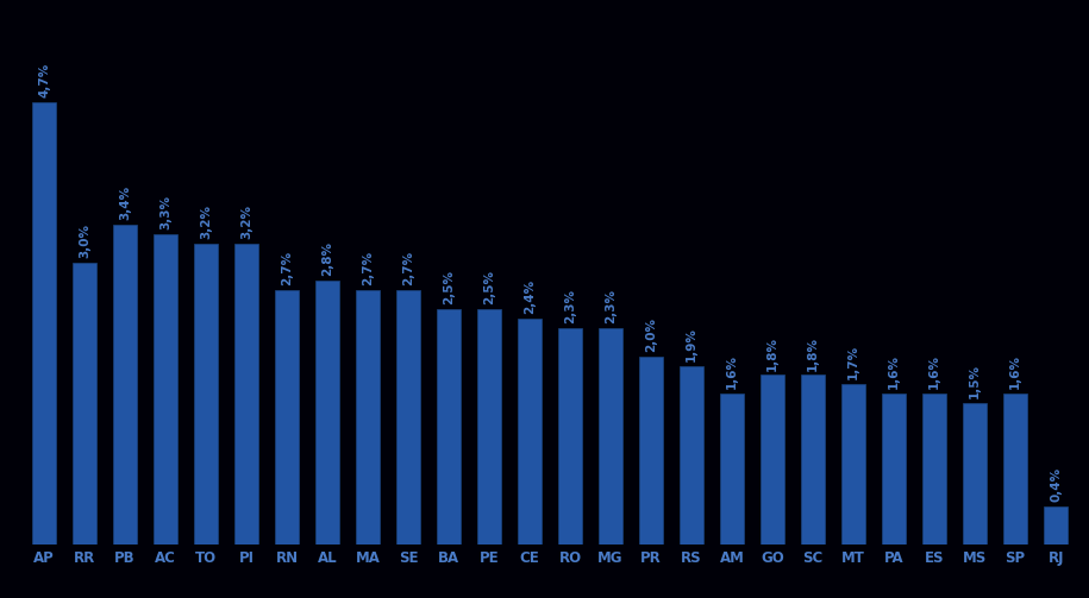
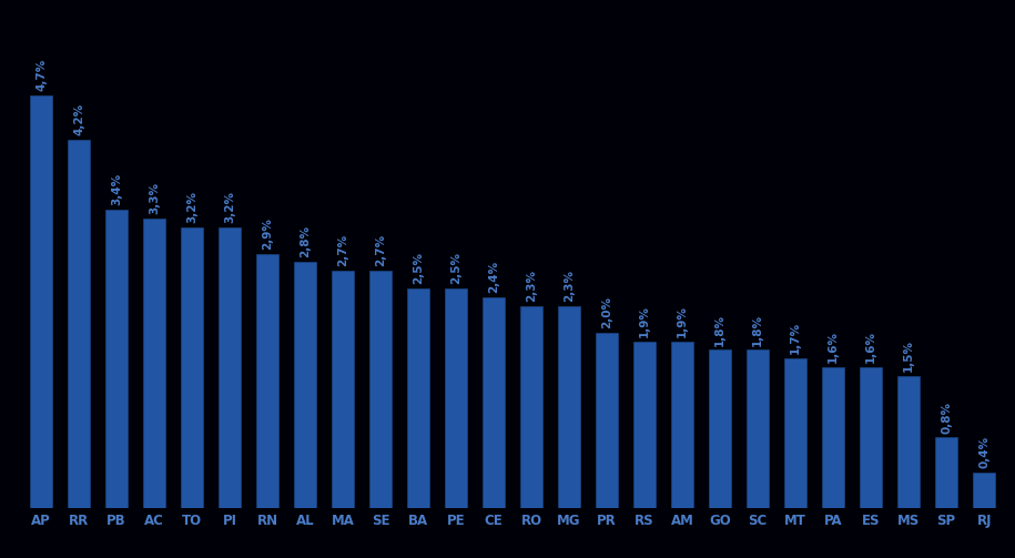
RR: 3,0% -> 4,2%
RN: 2,7% -> 2,9%
AM: 1,6% -> 1,9%
SP: 1,6% -> 0,8%
